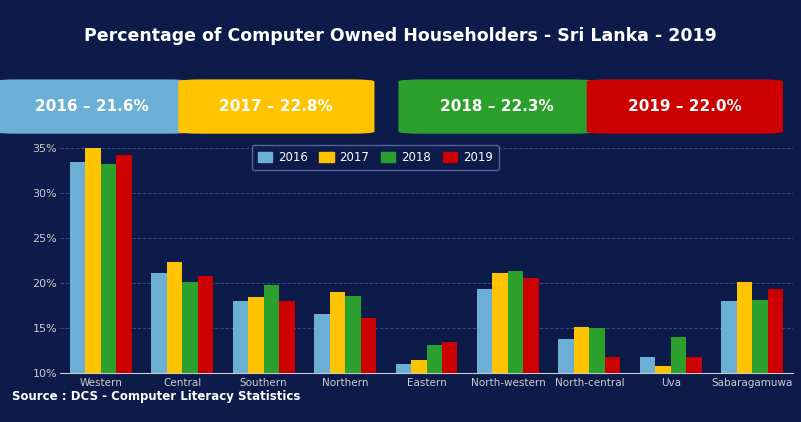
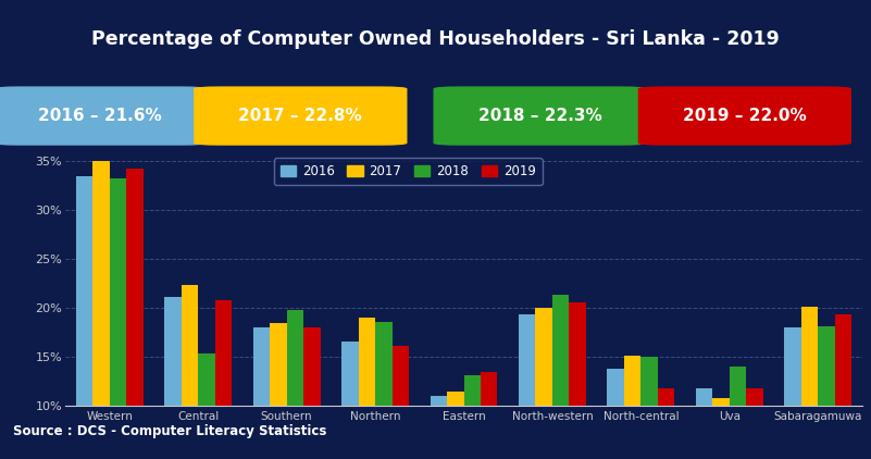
2018/Central: 20.2% -> 15.4%
2017/North-western: 21.2% -> 20.0%
